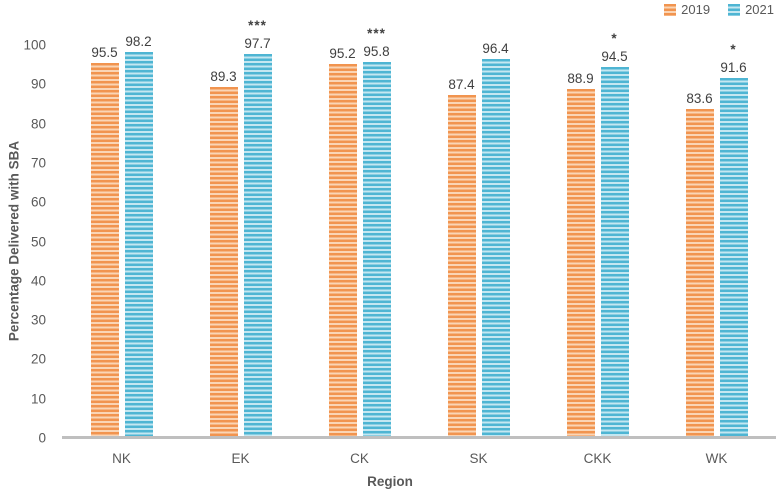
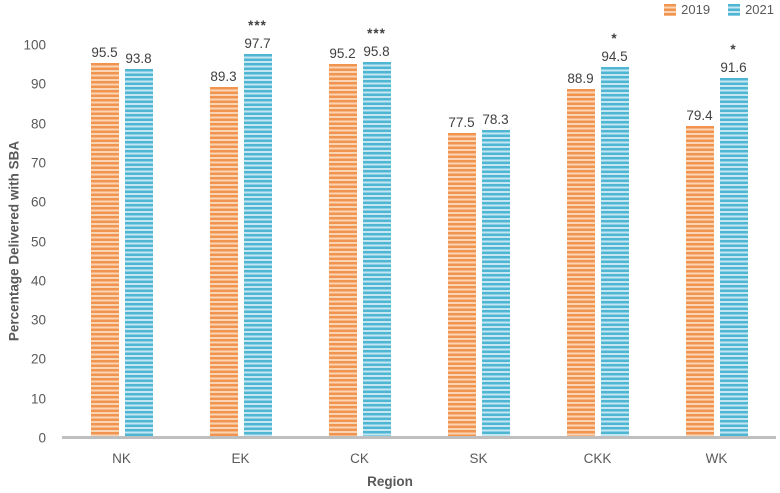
2021/NK: 98.2 -> 93.8
2019/SK: 87.4 -> 77.5
2021/SK: 96.4 -> 78.3
2019/WK: 83.6 -> 79.4
